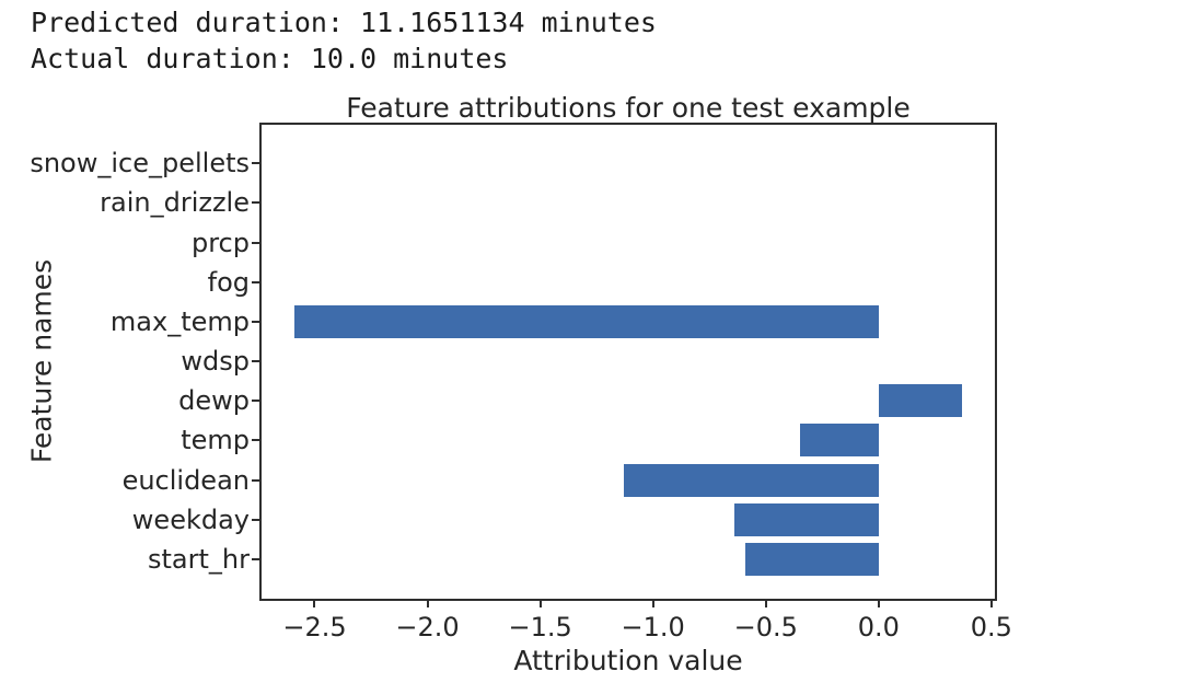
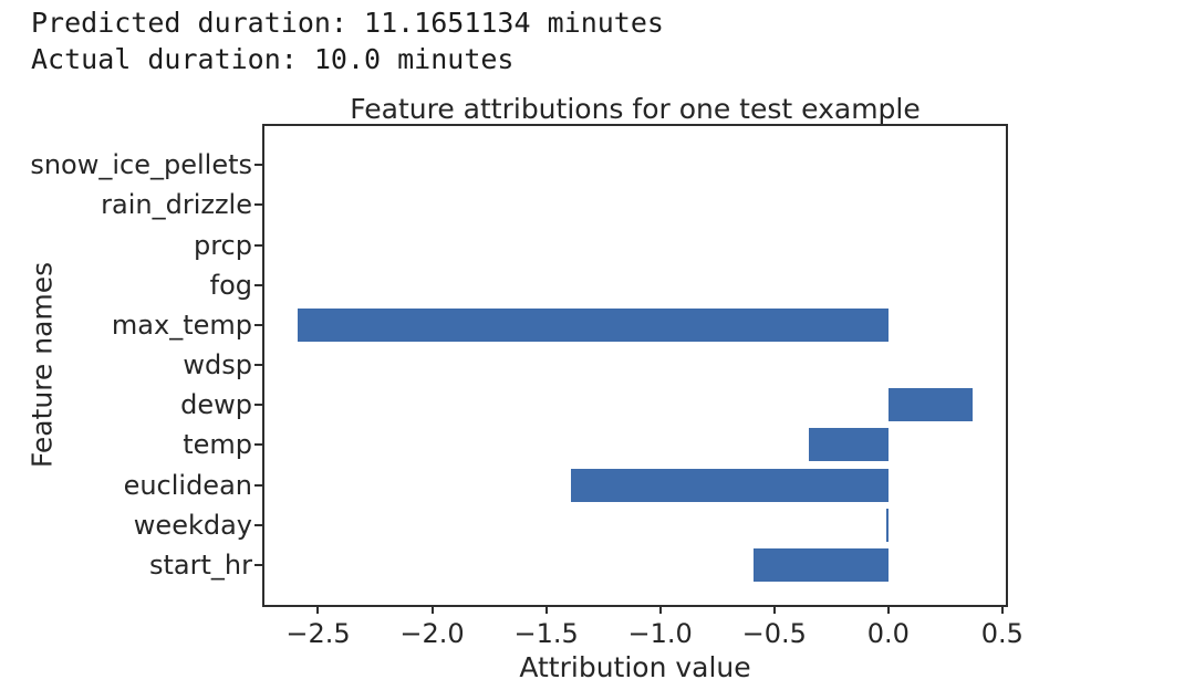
euclidean: -1.13 -> -1.39
weekday: -0.64 -> -0.01
